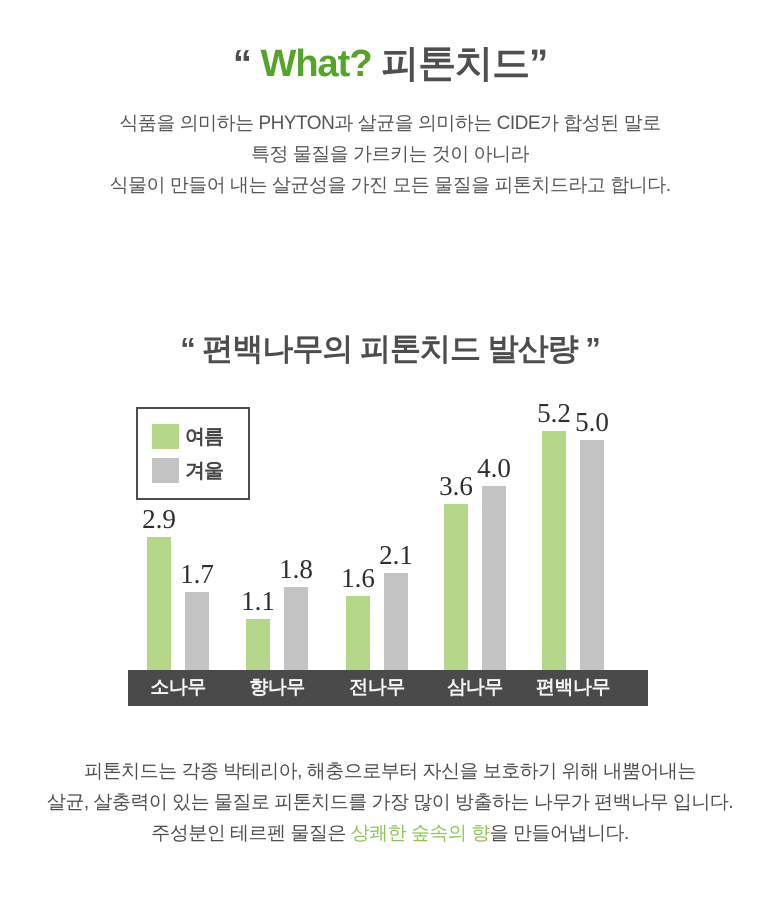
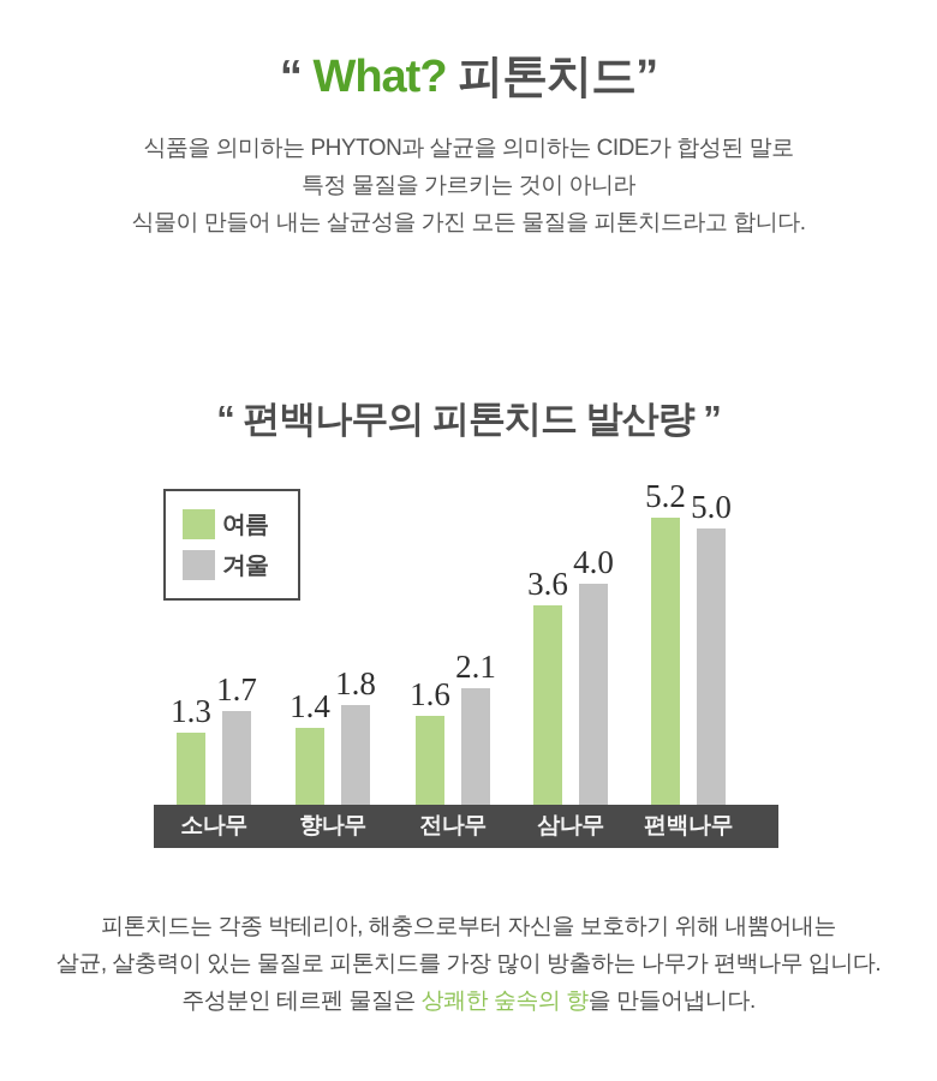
여름/소나무: 2.9 -> 1.3
여름/향나무: 1.1 -> 1.4
